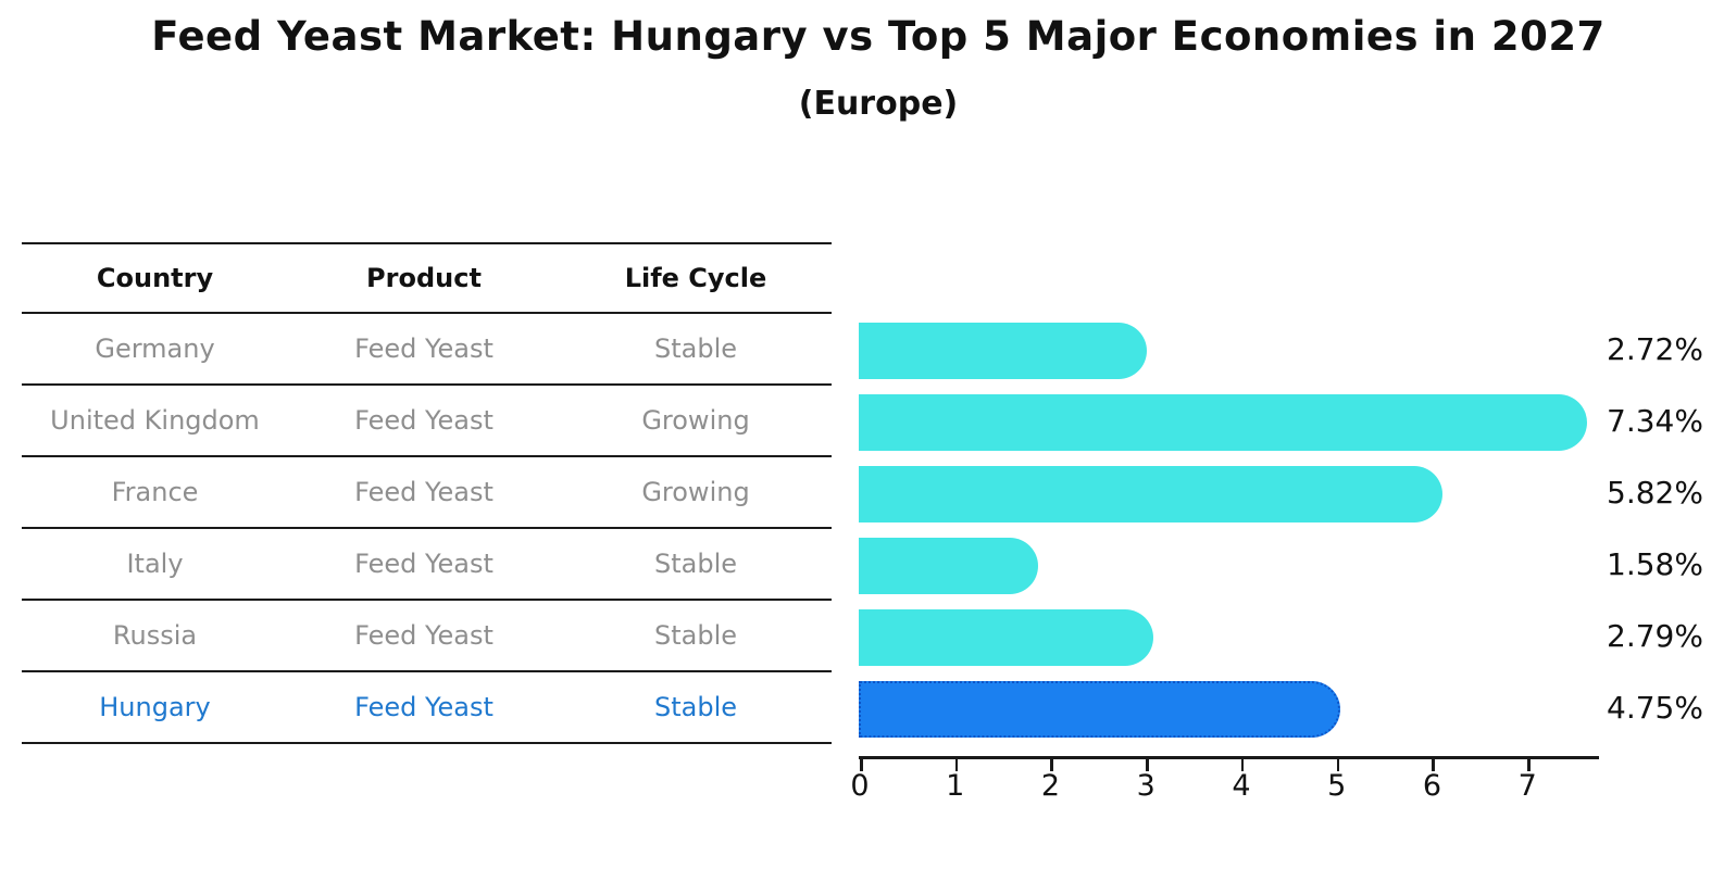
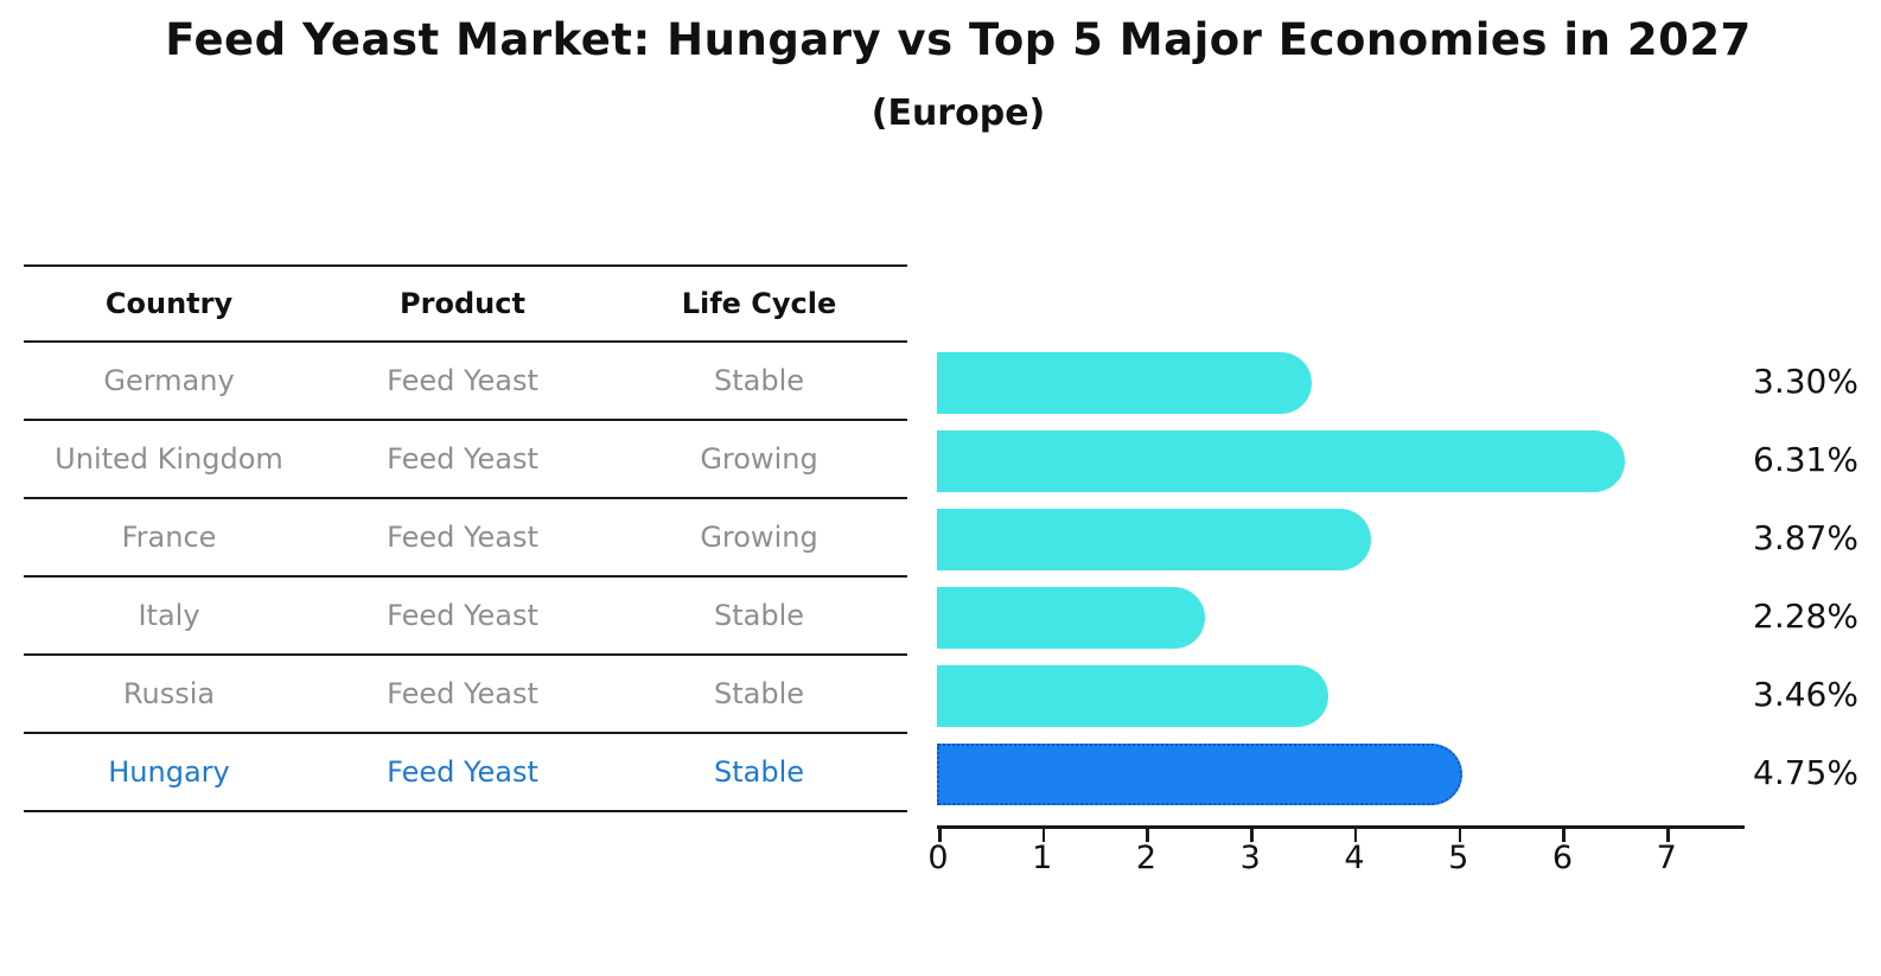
Germany: 2.72% -> 3.30%
United Kingdom: 7.34% -> 6.31%
France: 5.82% -> 3.87%
Italy: 1.58% -> 2.28%
Russia: 2.79% -> 3.46%
